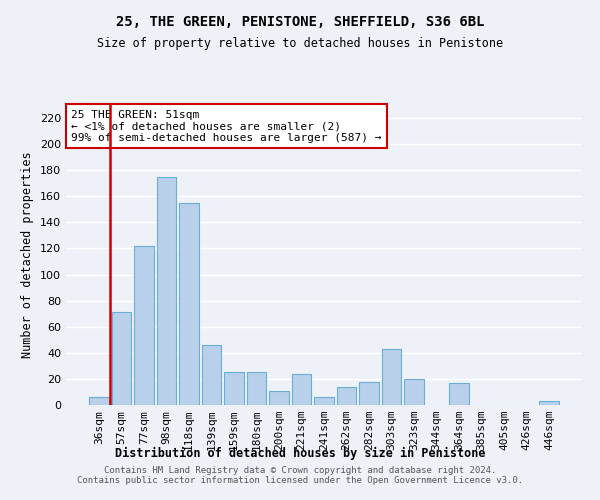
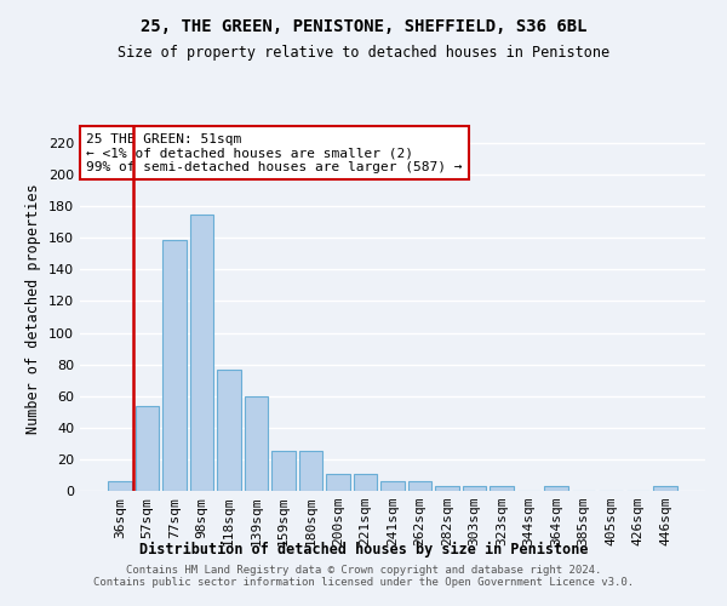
57sqm: 71 -> 54
77sqm: 122 -> 159
118sqm: 155 -> 77
139sqm: 46 -> 60
221sqm: 24 -> 11
262sqm: 14 -> 6
282sqm: 18 -> 3
303sqm: 43 -> 3
323sqm: 20 -> 3
364sqm: 17 -> 3
